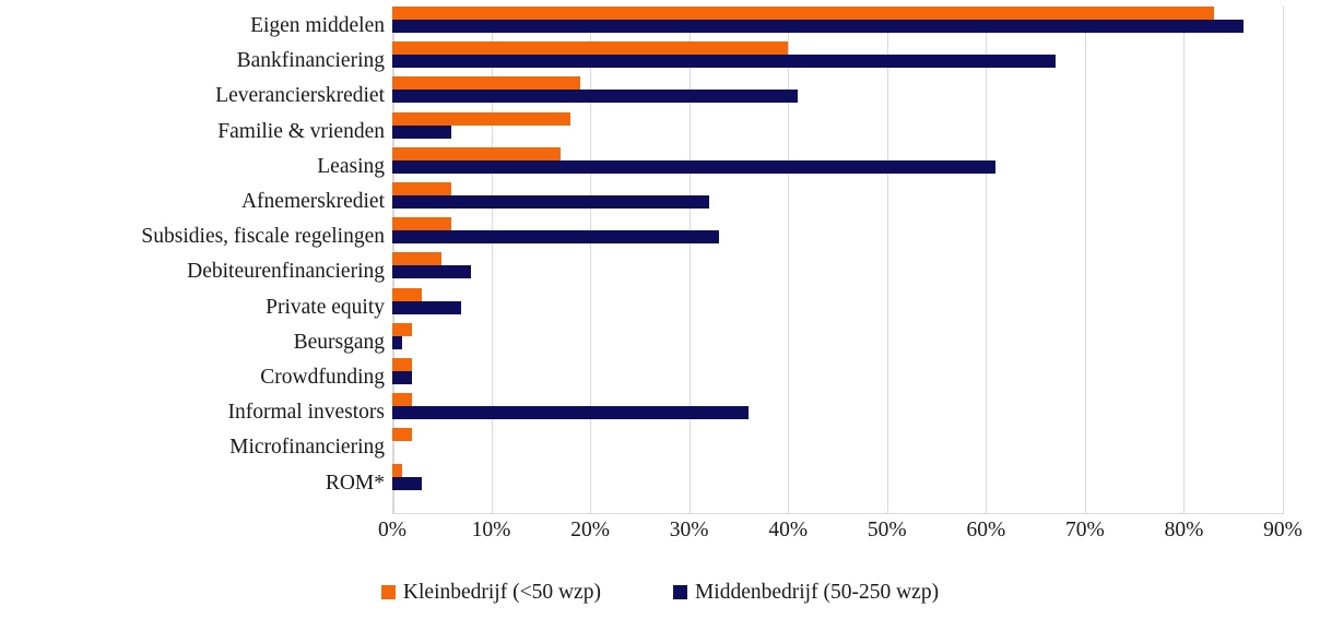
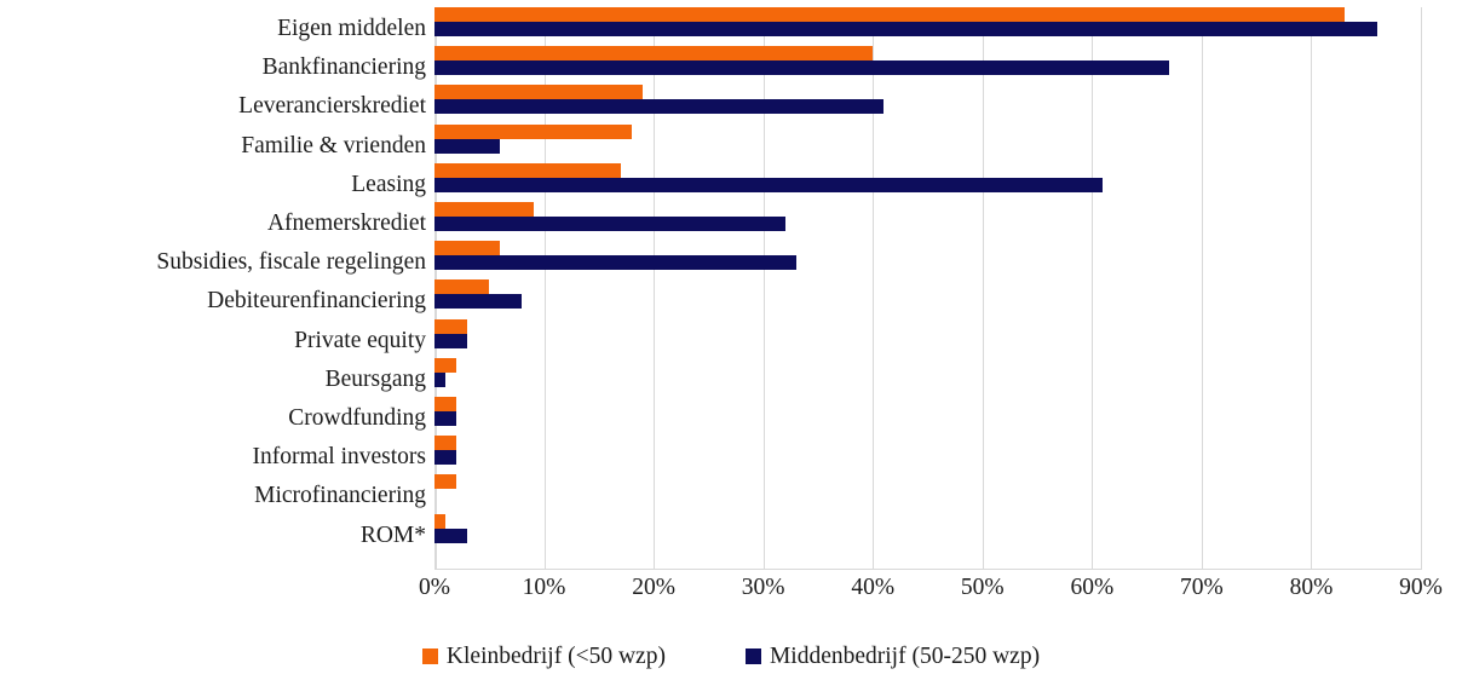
Kleinbedrijf (<50 wzp)/Afnemerskrediet: 6% -> 9%
Middenbedrijf (50-250 wzp)/Private equity: 7% -> 3%
Middenbedrijf (50-250 wzp)/Informal investors: 36% -> 2%
